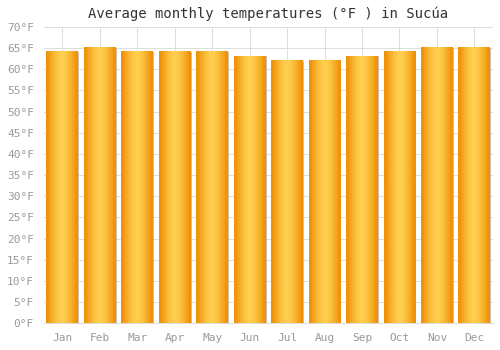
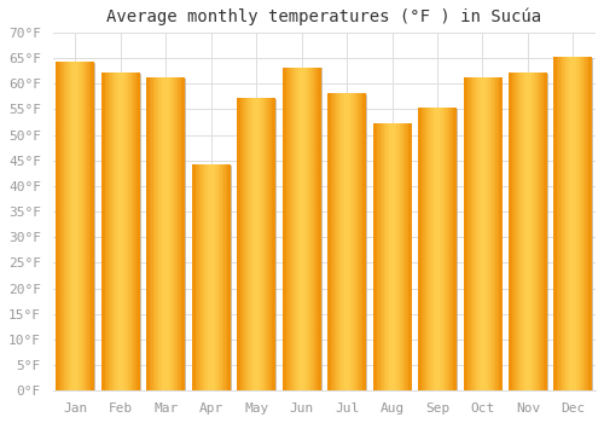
Feb: 65°F -> 62°F
Mar: 64°F -> 61°F
Apr: 64°F -> 44°F
May: 64°F -> 57°F
Jul: 62°F -> 58°F
Aug: 62°F -> 52°F
Sep: 63°F -> 55°F
Oct: 64°F -> 61°F
Nov: 65°F -> 62°F
